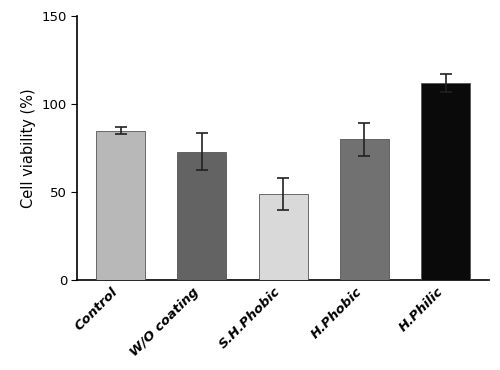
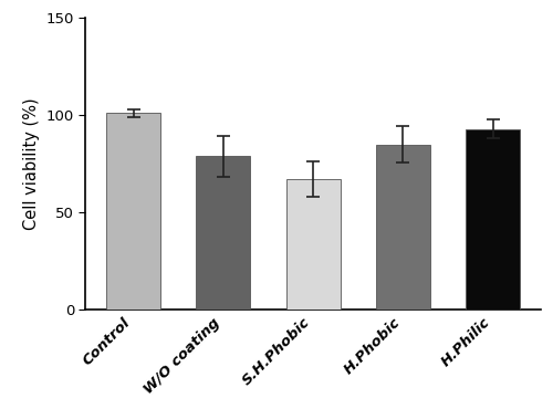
Control: 85 -> 101
W/O coating: 73 -> 79
S.H.Phobic: 49 -> 67
H.Phobic: 80 -> 85
H.Philic: 112 -> 93
